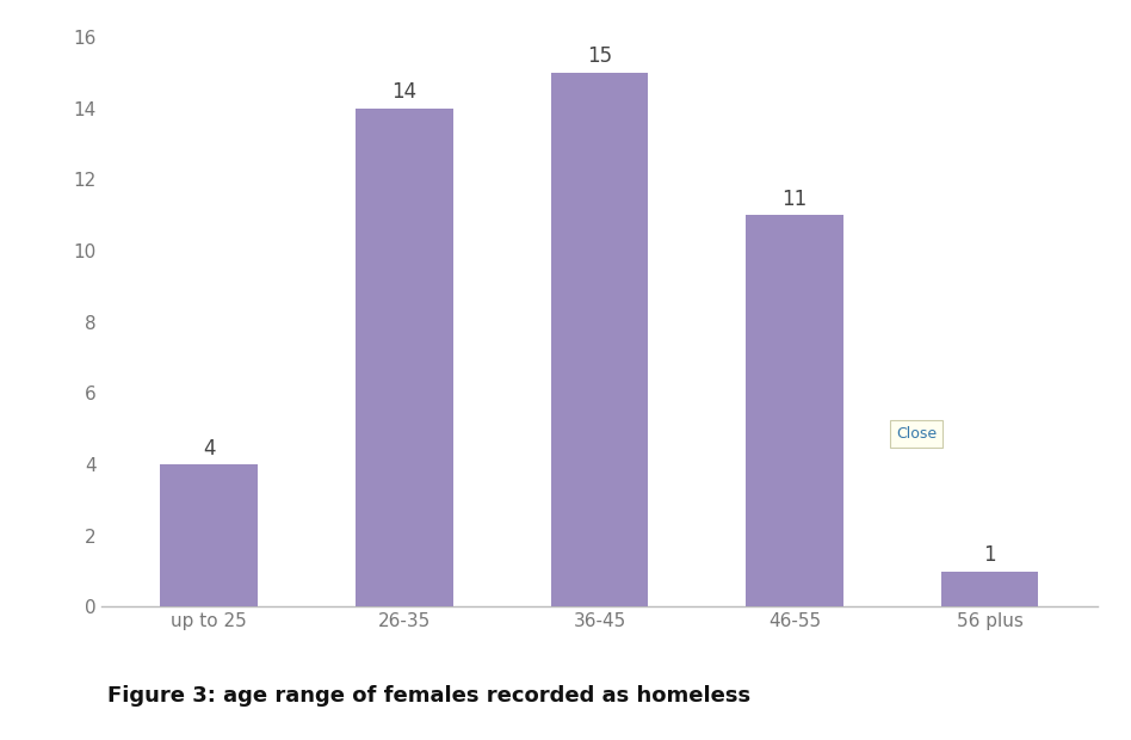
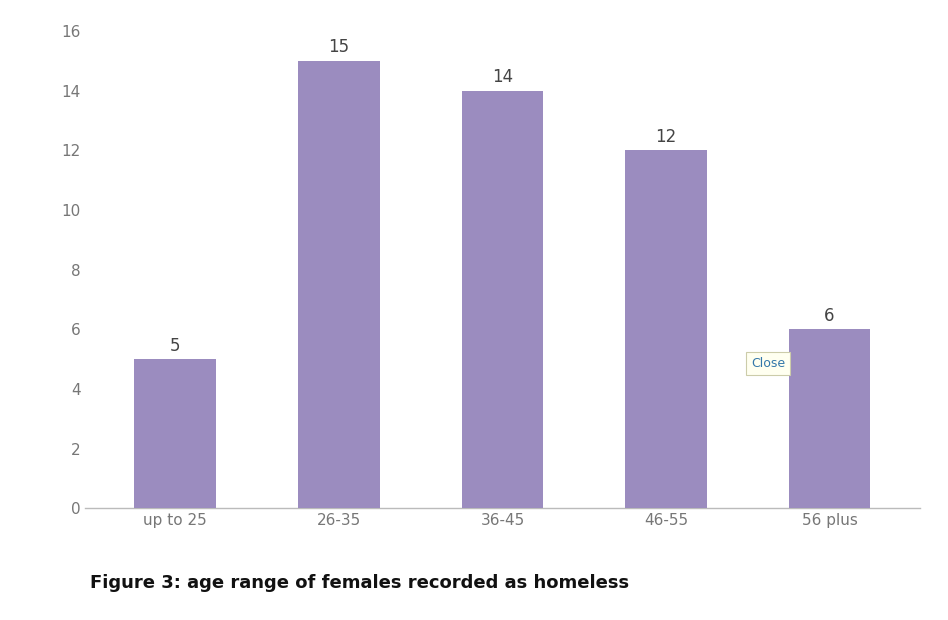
up to 25: 4 -> 5
26-35: 14 -> 15
36-45: 15 -> 14
46-55: 11 -> 12
56 plus: 1 -> 6
